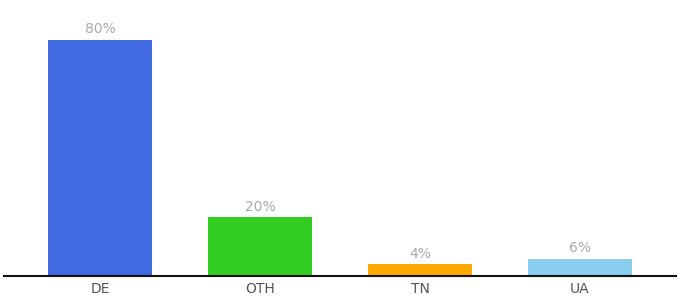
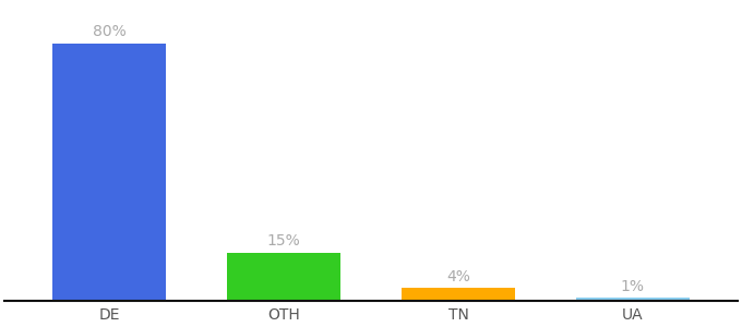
OTH: 20% -> 15%
UA: 6% -> 1%
